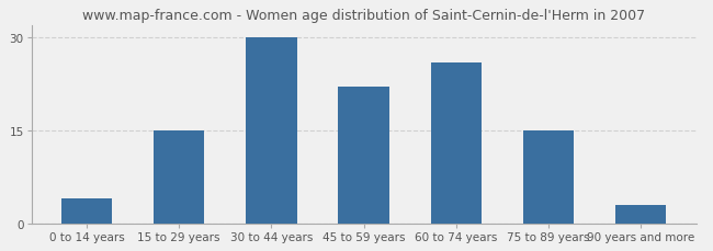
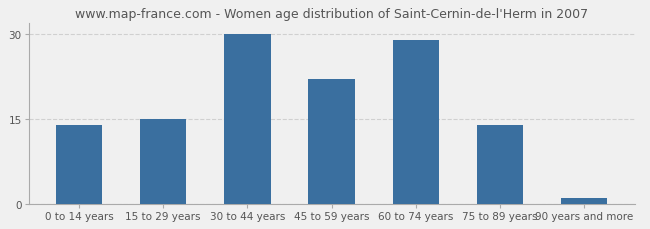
0 to 14 years: 4 -> 14
60 to 74 years: 26 -> 29
75 to 89 years: 15 -> 14
90 years and more: 3 -> 1
